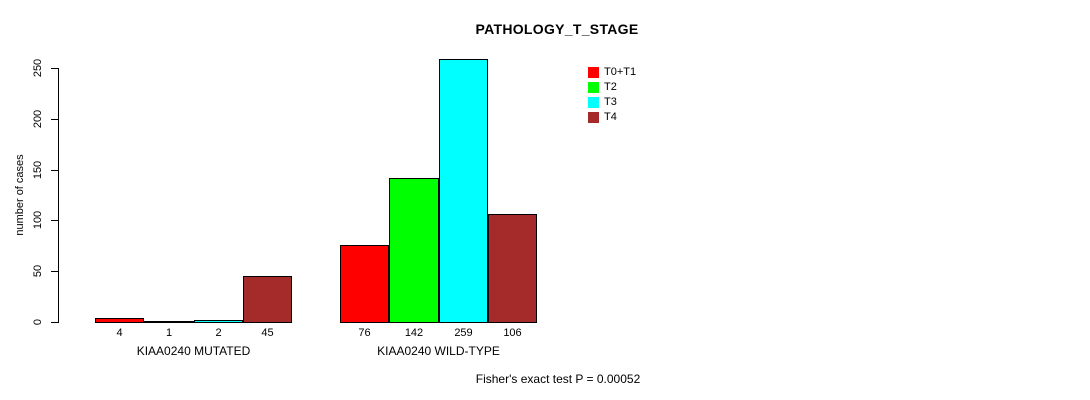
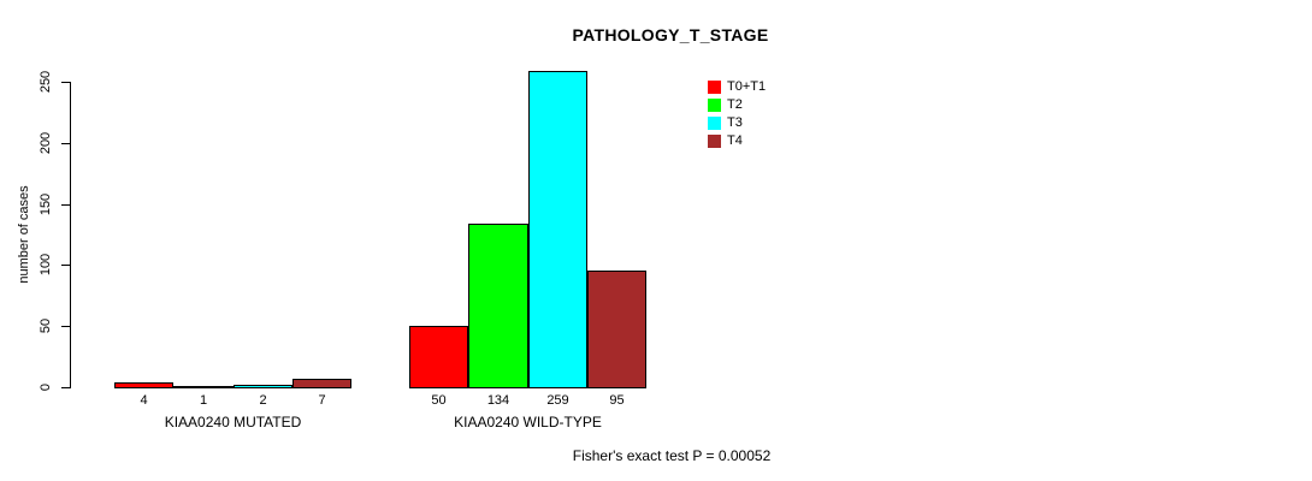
T4/KIAA0240 MUTATED: 45 -> 7
T0+T1/KIAA0240 WILD-TYPE: 76 -> 50
T2/KIAA0240 WILD-TYPE: 142 -> 134
T4/KIAA0240 WILD-TYPE: 106 -> 95
